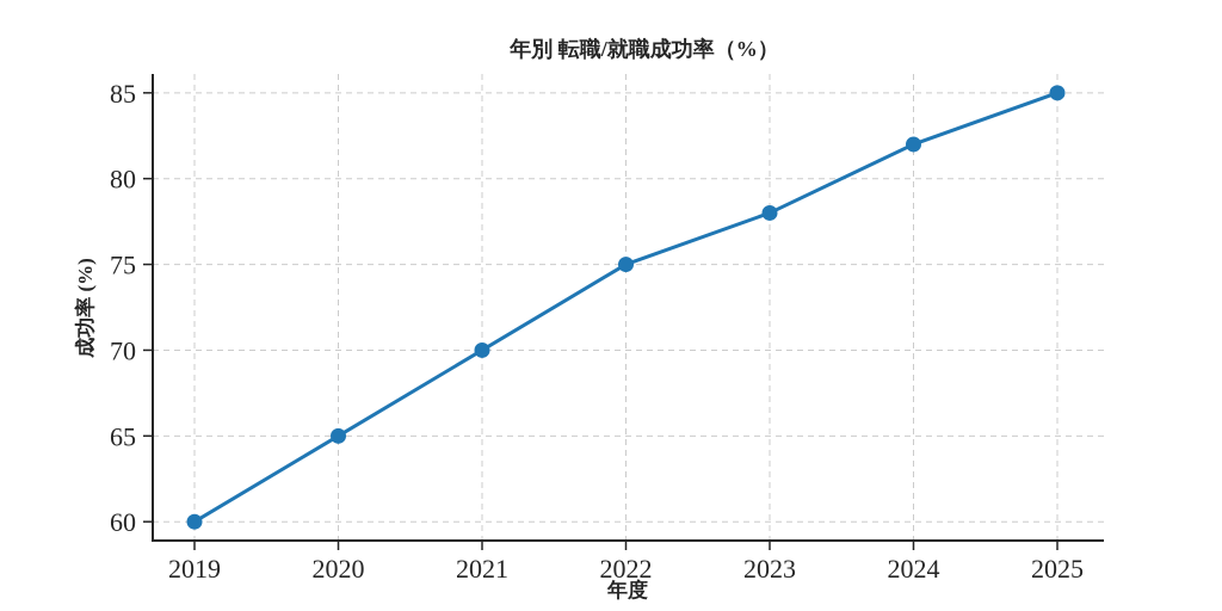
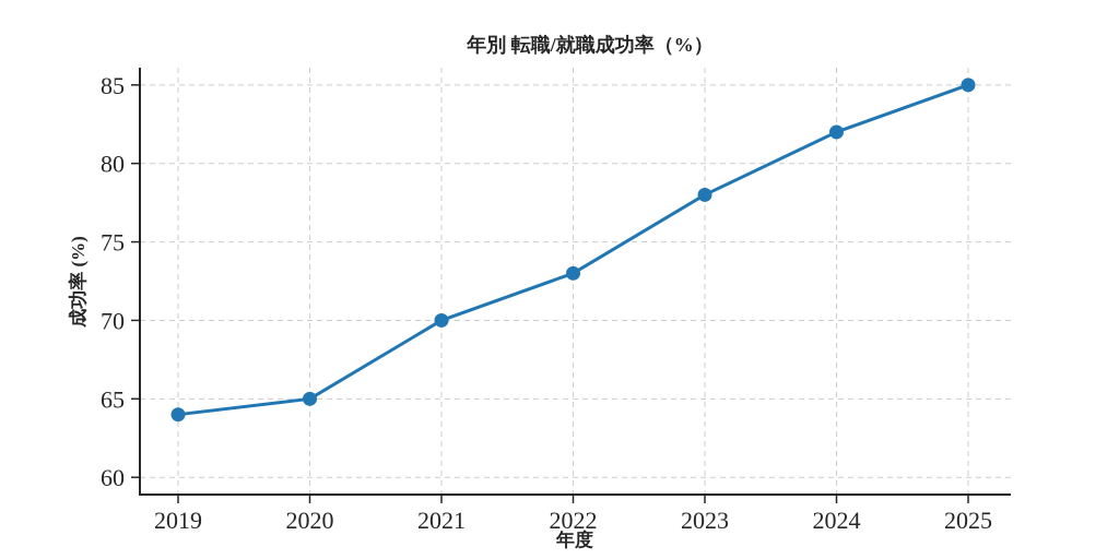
2019: 60 -> 64
2022: 75 -> 73
